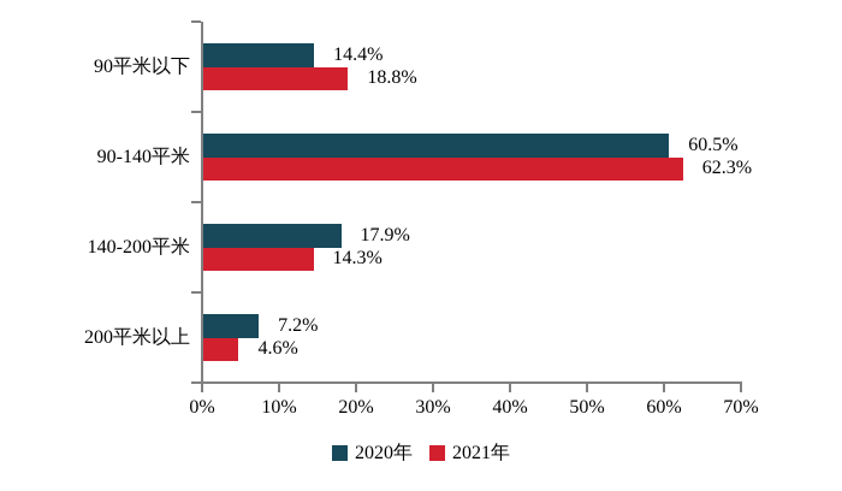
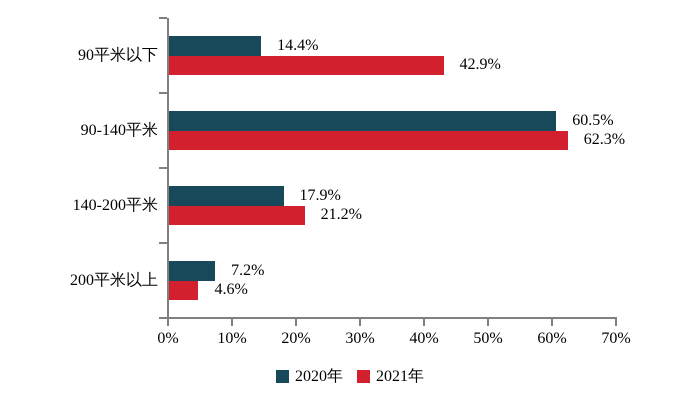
2021年/90平米以下: 18.8% -> 42.9%
2021年/140-200平米: 14.3% -> 21.2%
